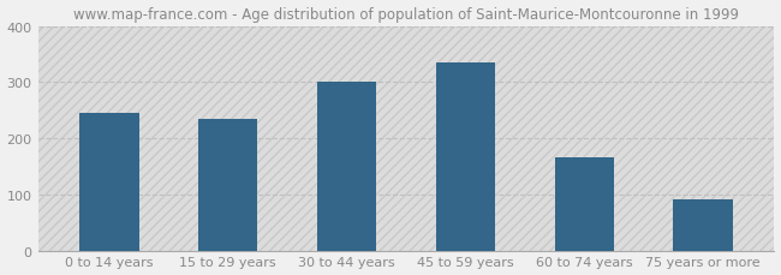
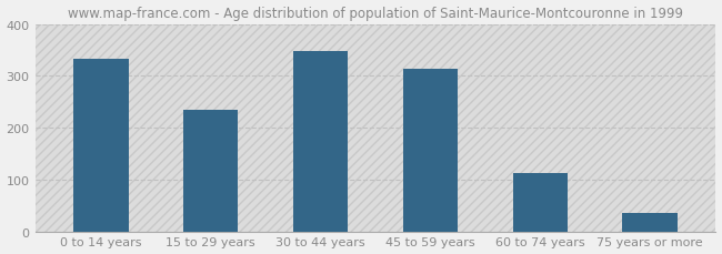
0 to 14 years: 245 -> 333
30 to 44 years: 300 -> 347
45 to 59 years: 335 -> 314
60 to 74 years: 165 -> 112
75 years or more: 90 -> 35
